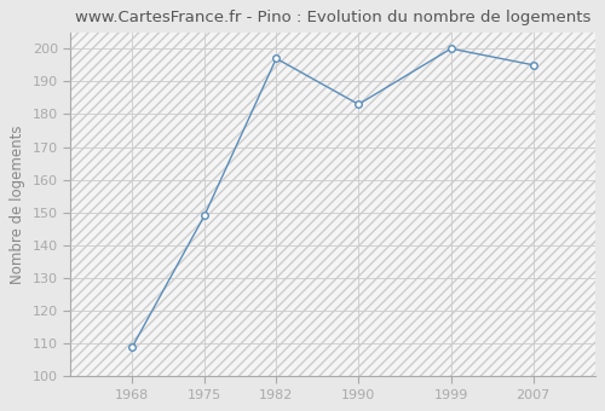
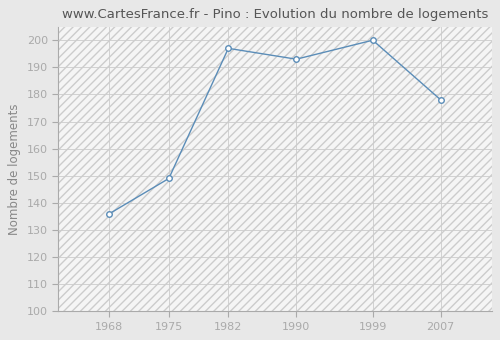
1968: 109 -> 136
1990: 183 -> 193
2007: 195 -> 178
